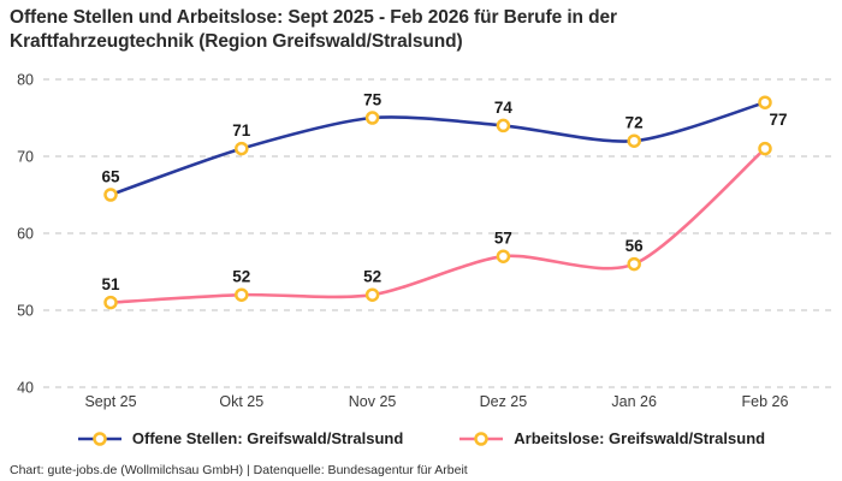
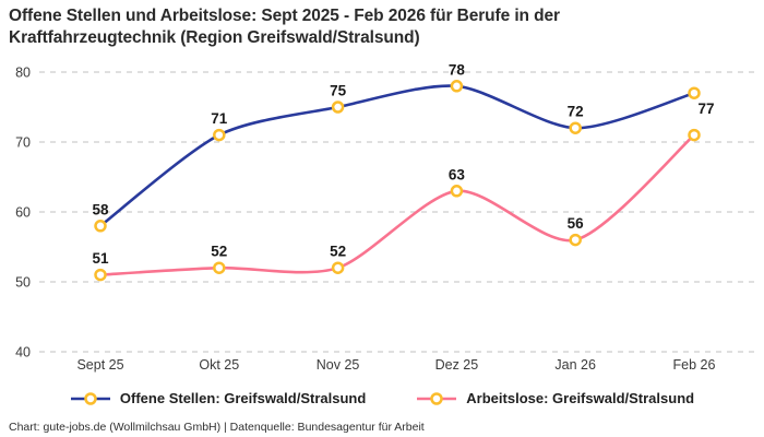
Offene Stellen: Greifswald/Stralsund/Sept 25: 65 -> 58
Offene Stellen: Greifswald/Stralsund/Dez 25: 74 -> 78
Arbeitslose: Greifswald/Stralsund/Dez 25: 57 -> 63
